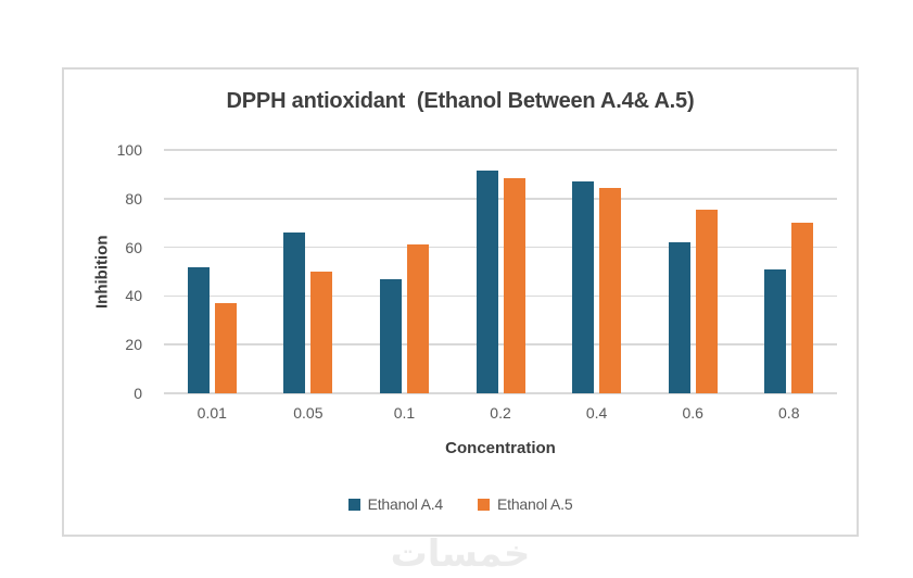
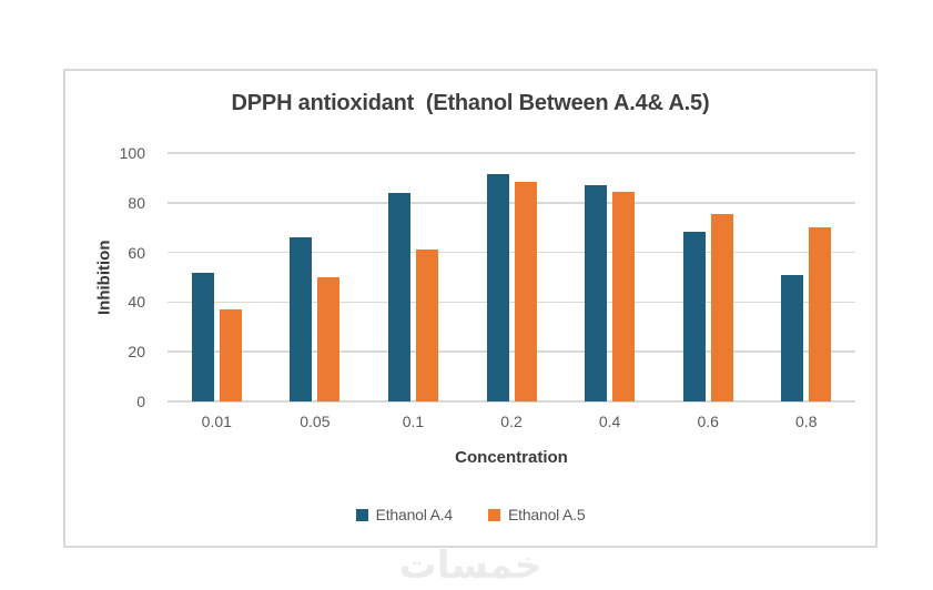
Ethanol A.4/0.1: 47 -> 84
Ethanol A.4/0.6: 62 -> 68
